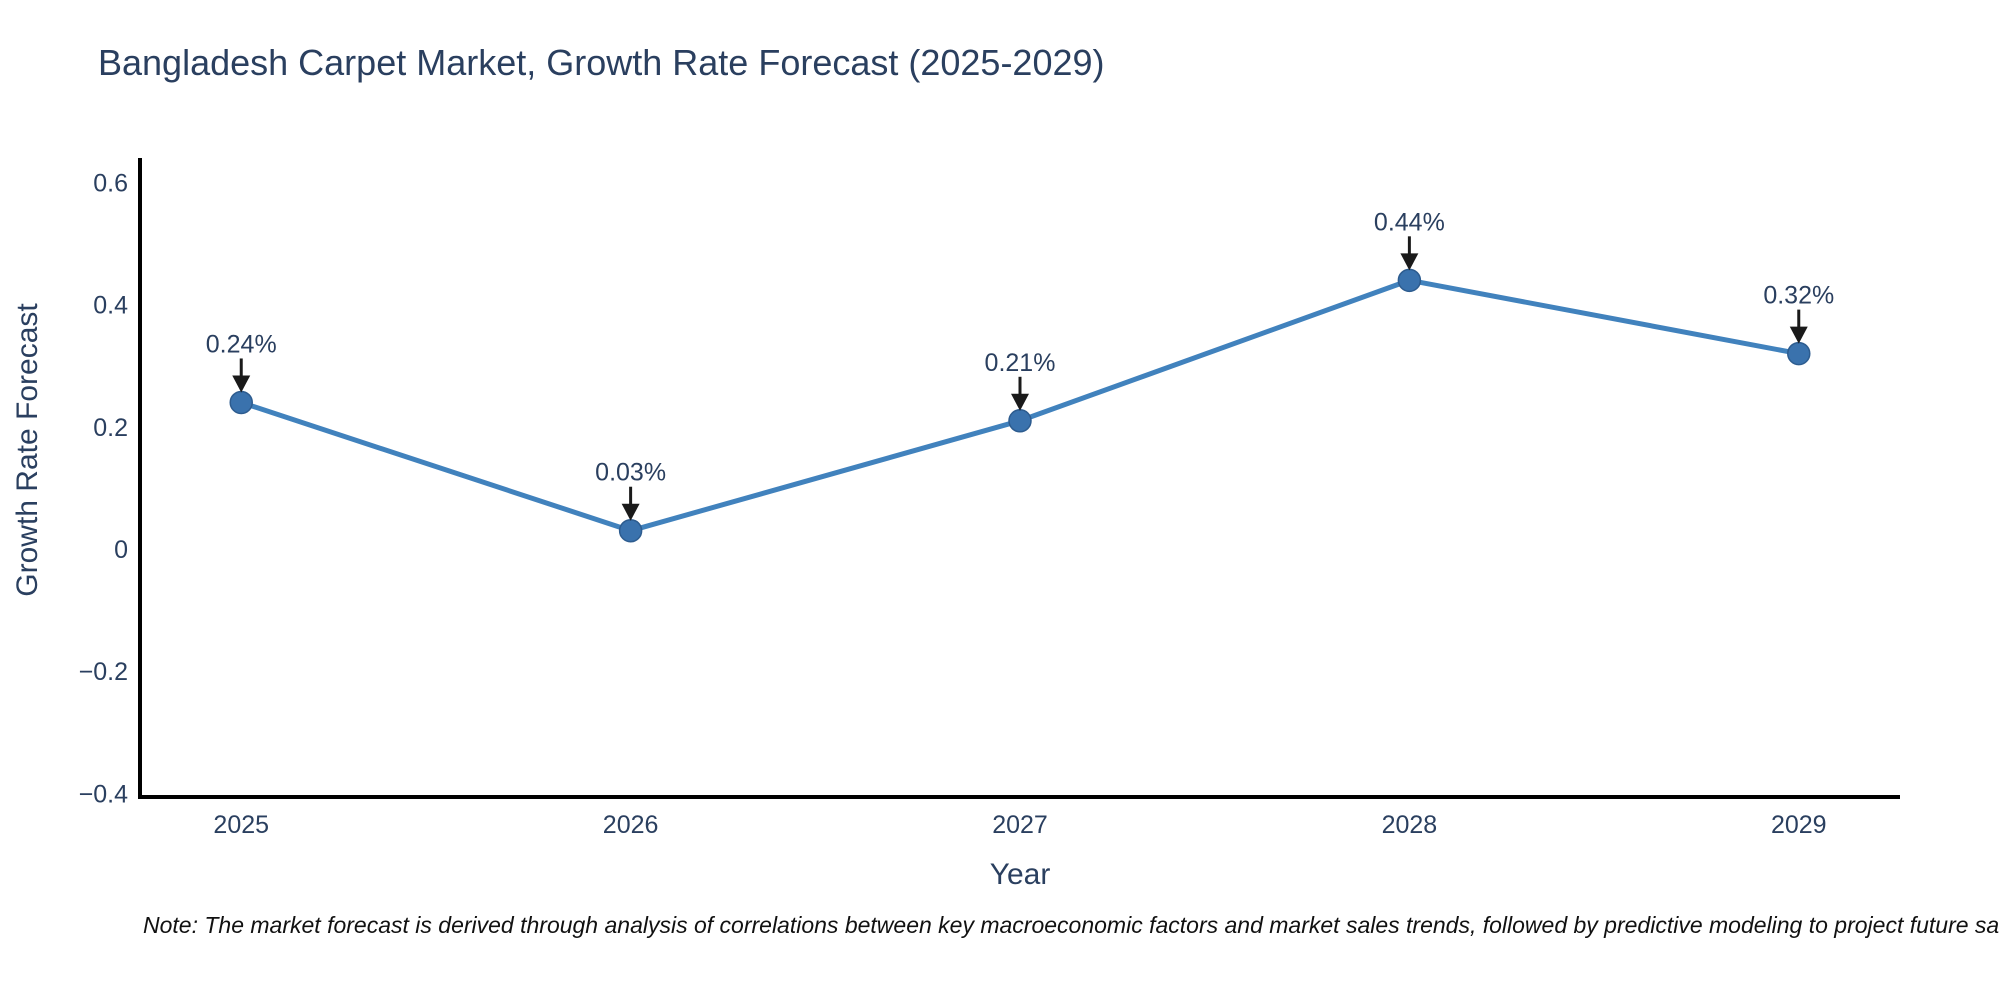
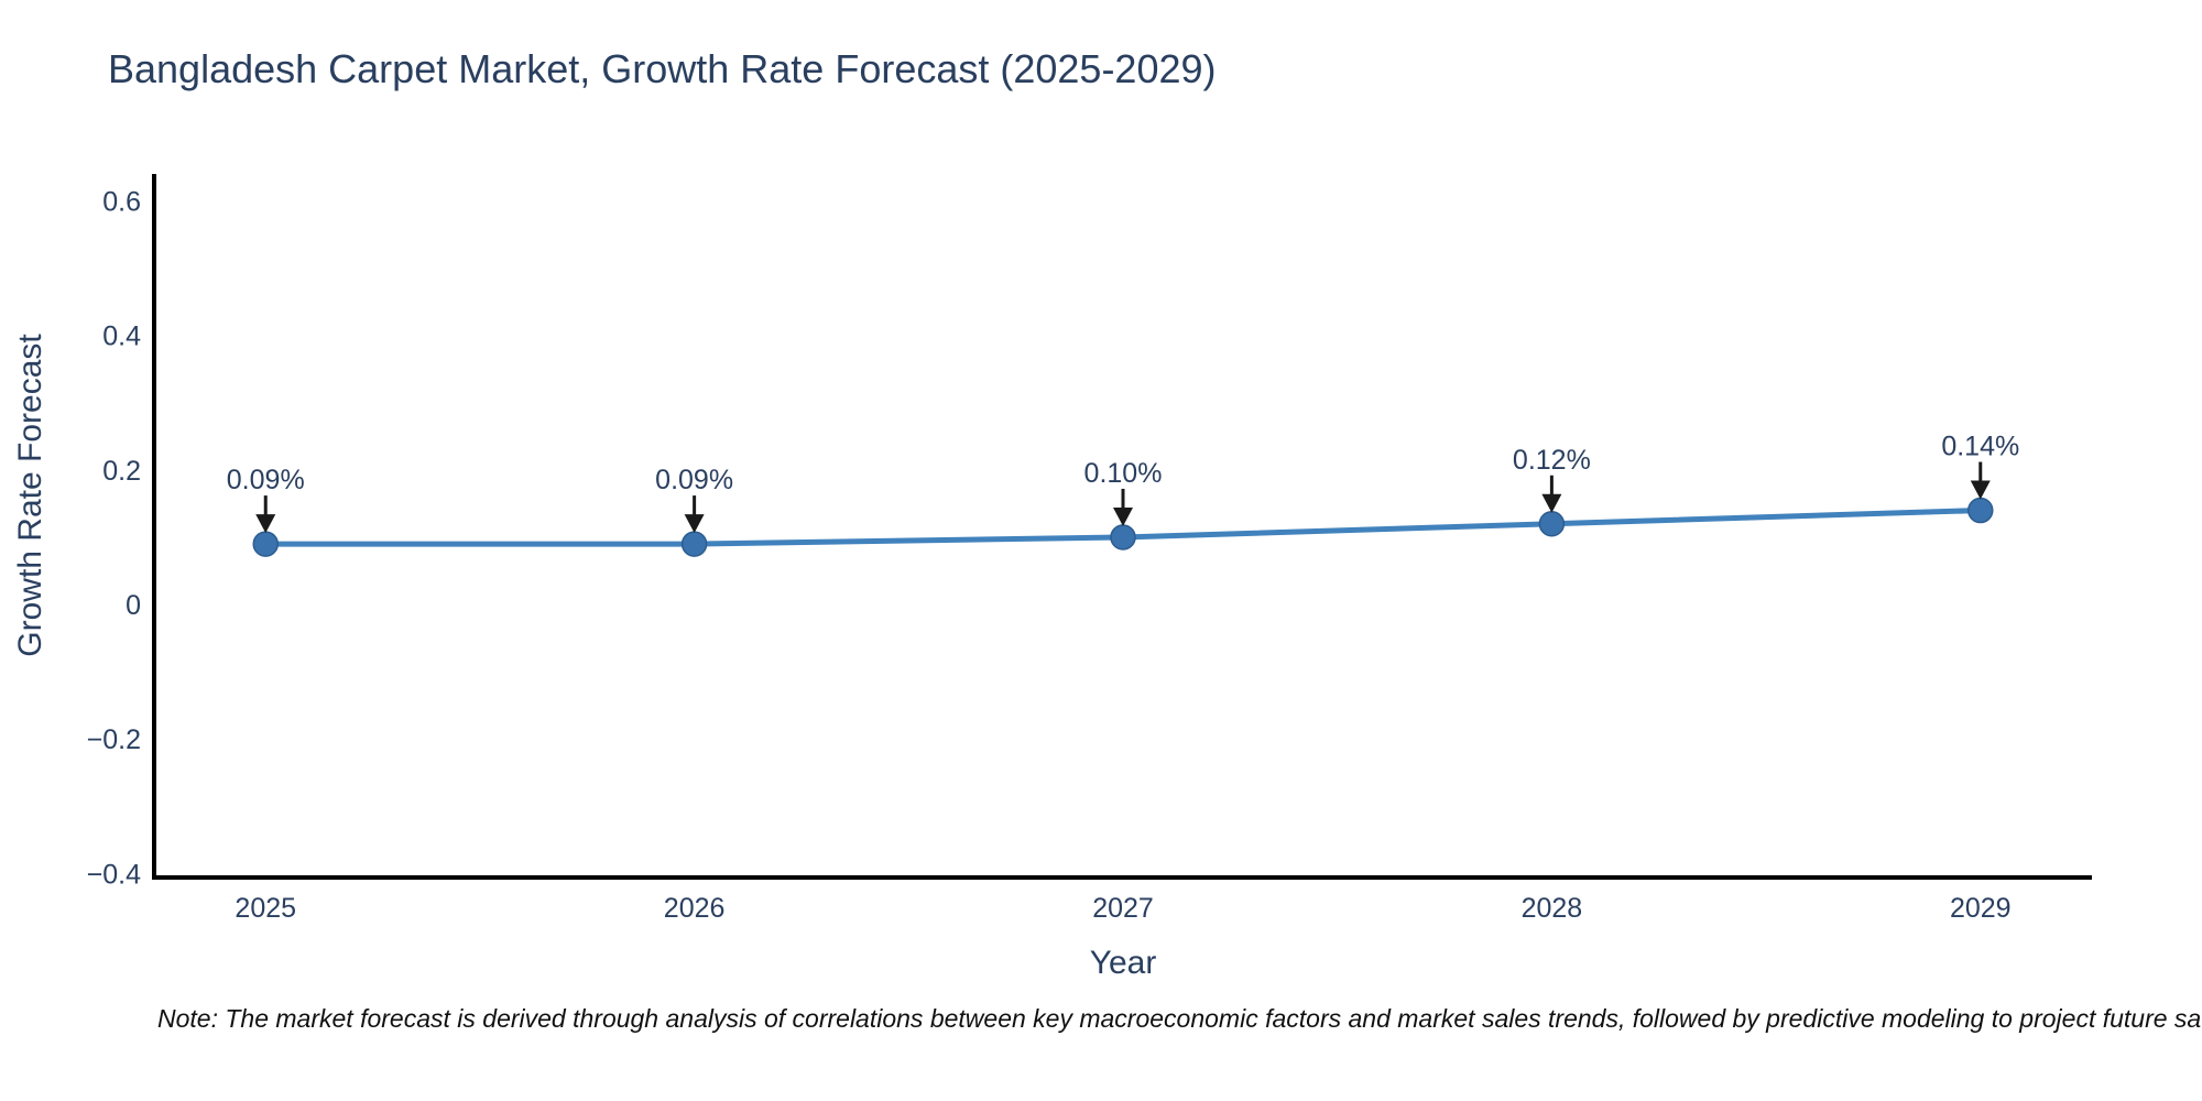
2025: 0.24% -> 0.09%
2026: 0.03% -> 0.09%
2027: 0.21% -> 0.10%
2028: 0.44% -> 0.12%
2029: 0.32% -> 0.14%
